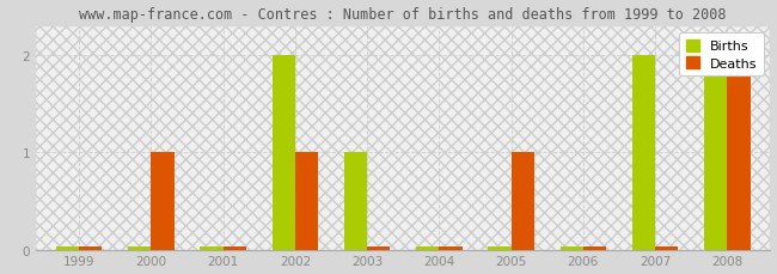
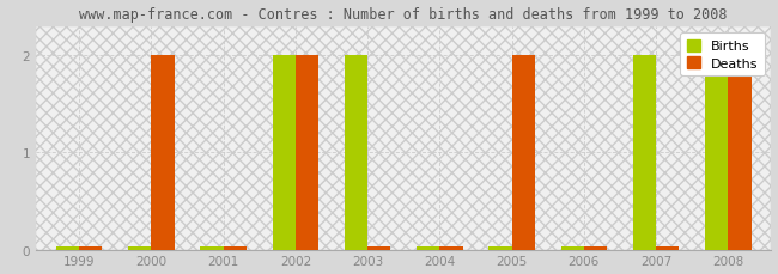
Deaths/2000: 1 -> 2
Deaths/2002: 1 -> 2
Births/2003: 1 -> 2
Deaths/2005: 1 -> 2
